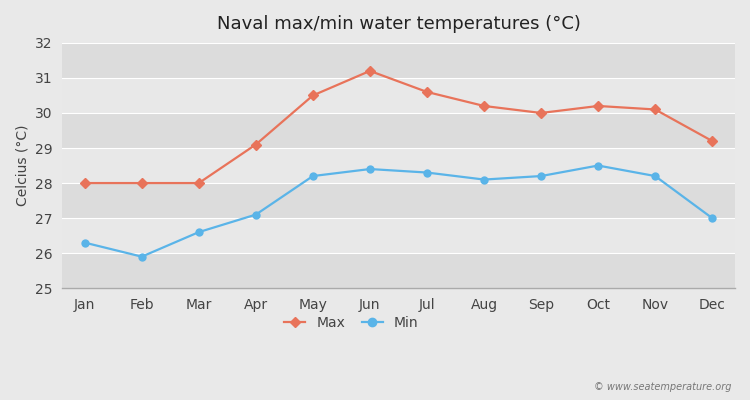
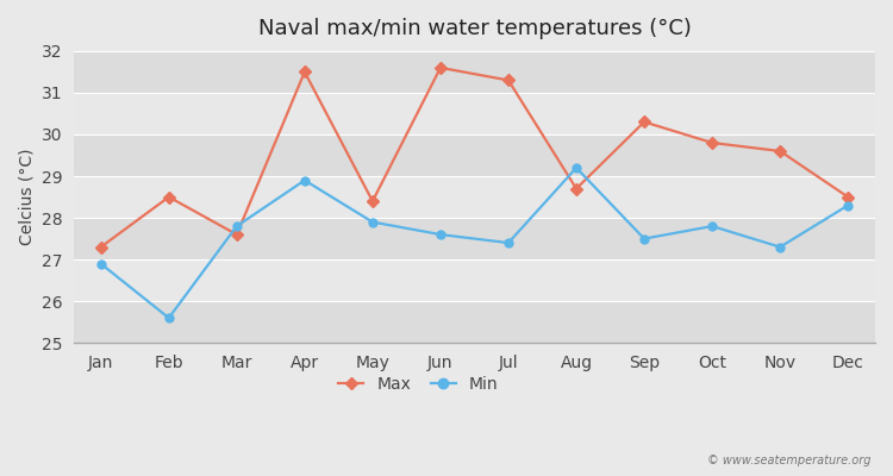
Max/Jan: 28.0 -> 27.3
Min/Jan: 26.3 -> 26.9
Max/Feb: 28.0 -> 28.5
Min/Feb: 25.9 -> 25.6
Max/Mar: 28.0 -> 27.6
Min/Mar: 26.6 -> 27.8
Max/Apr: 29.1 -> 31.5
Min/Apr: 27.1 -> 28.9
Max/May: 30.5 -> 28.4
Min/May: 28.2 -> 27.9
Max/Jun: 31.2 -> 31.6
Min/Jun: 28.4 -> 27.6
Max/Jul: 30.6 -> 31.3
Min/Jul: 28.3 -> 27.4
Max/Aug: 30.2 -> 28.7
Min/Aug: 28.1 -> 29.2
Max/Sep: 30.0 -> 30.3
Min/Sep: 28.2 -> 27.5
Max/Oct: 30.2 -> 29.8
Min/Oct: 28.5 -> 27.8
Max/Nov: 30.1 -> 29.6
Min/Nov: 28.2 -> 27.3
Max/Dec: 29.2 -> 28.5
Min/Dec: 27.0 -> 28.3
